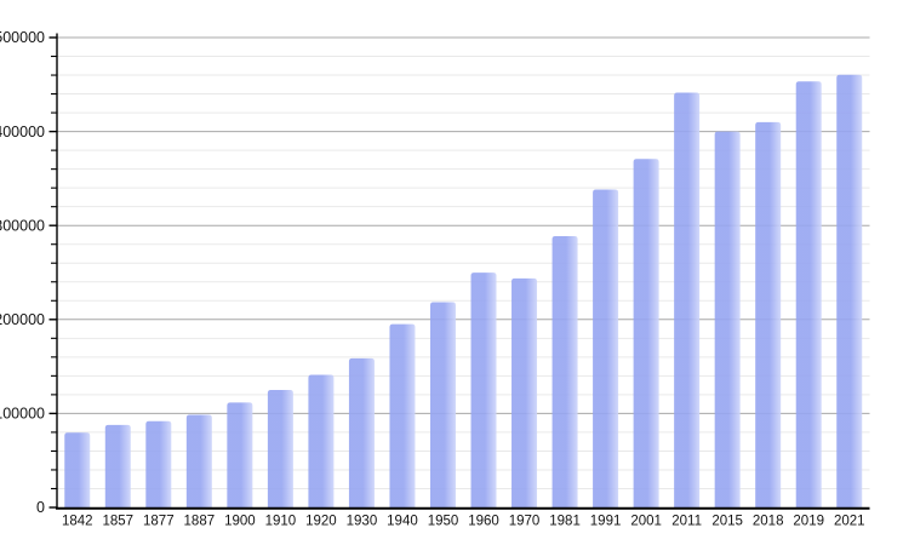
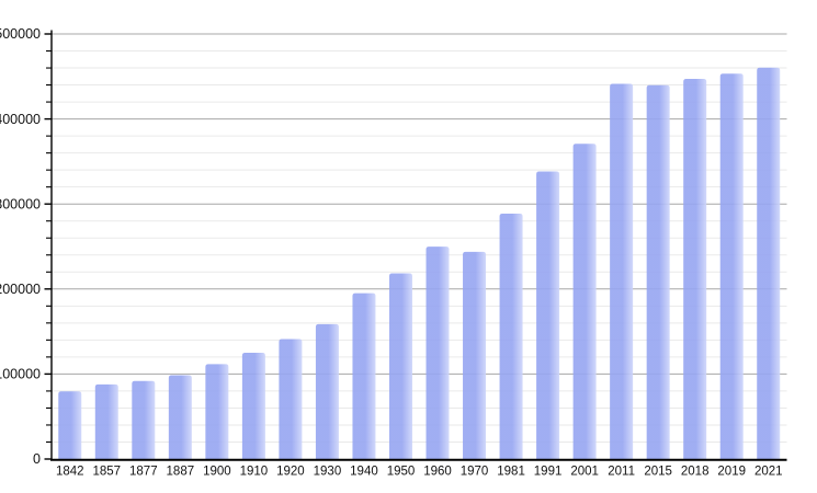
2015: 400000 -> 440000
2018: 410000 -> 450000
